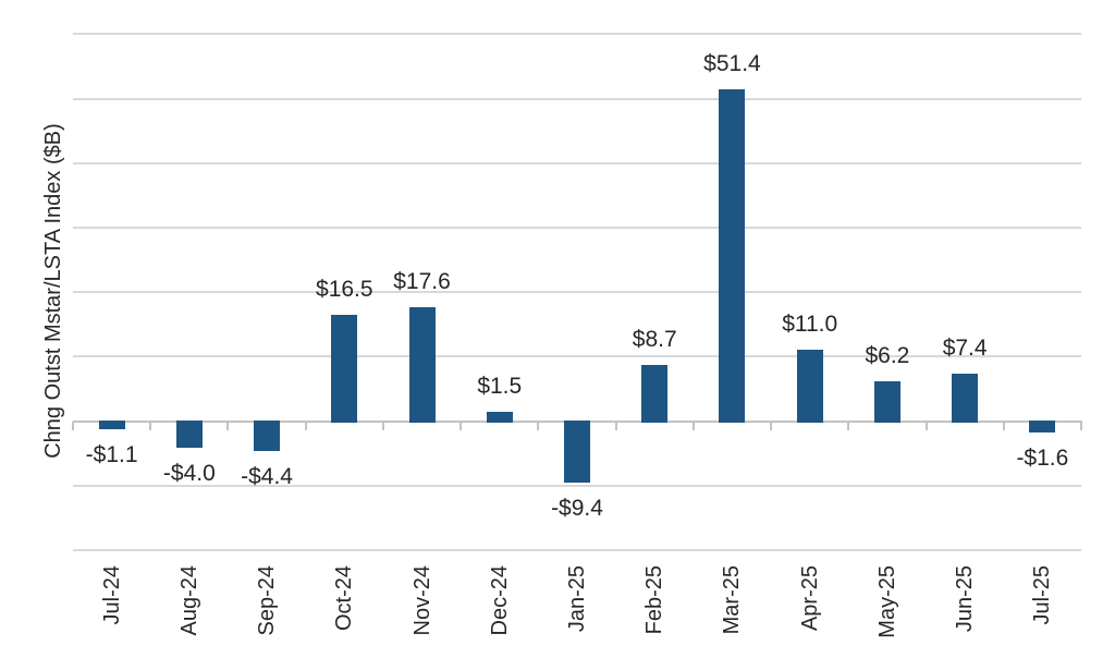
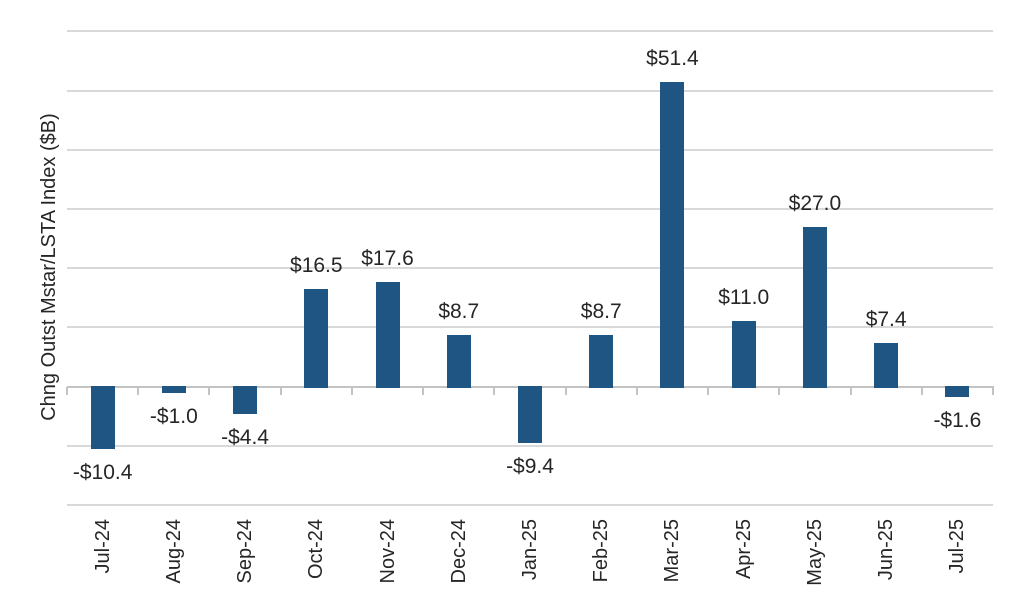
Jul-24: -$1.1 -> -$10.4
Aug-24: -$4.0 -> -$1.0
Dec-24: $1.5 -> $8.7
May-25: $6.2 -> $27.0
